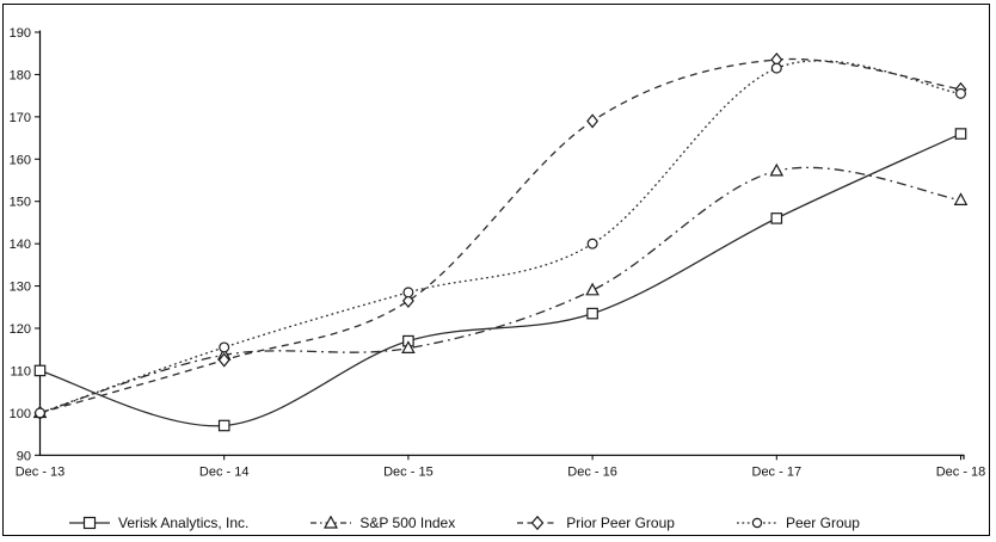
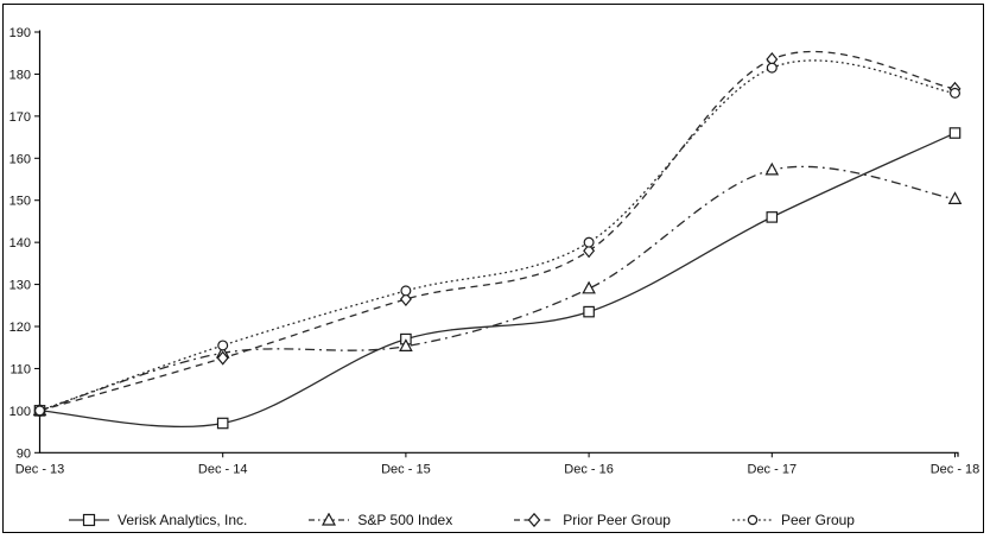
Verisk Analytics, Inc./Dec - 13: 110 -> 100
Prior Peer Group/Dec - 16: 169 -> 138
